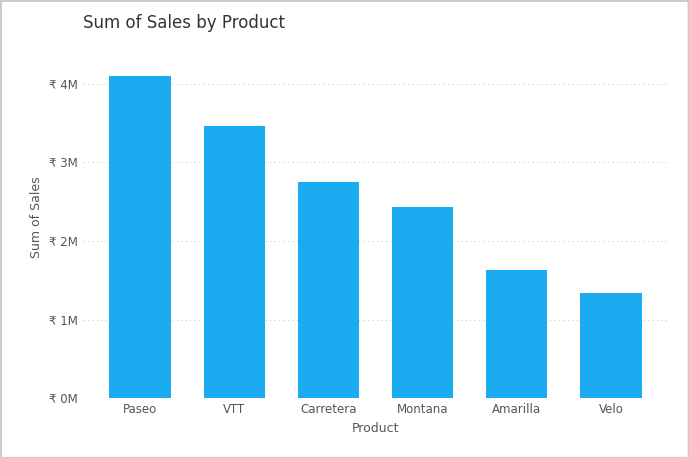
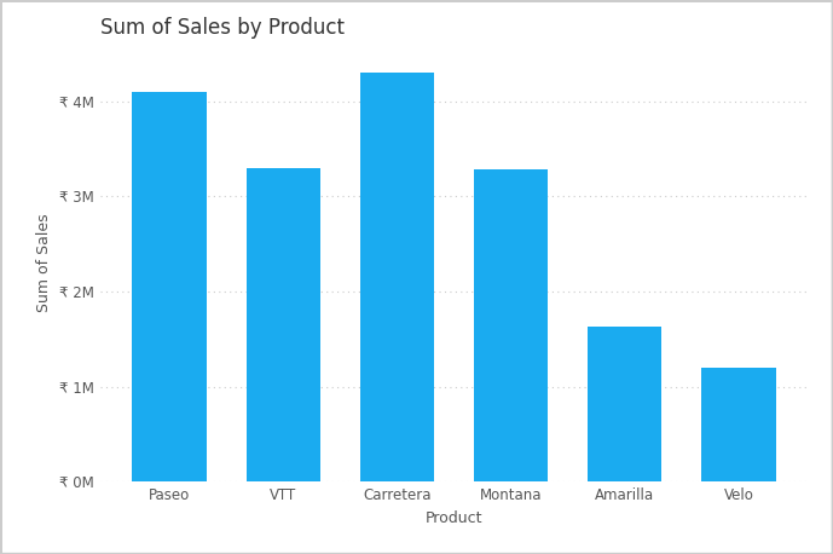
VTT: ₹ 3.47M -> ₹ 3.30M
Carretera: ₹ 2.75M -> ₹ 4.30M
Montana: ₹ 2.43M -> ₹ 3.28M
Velo: ₹ 1.34M -> ₹ 1.20M
